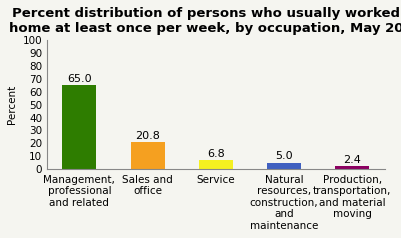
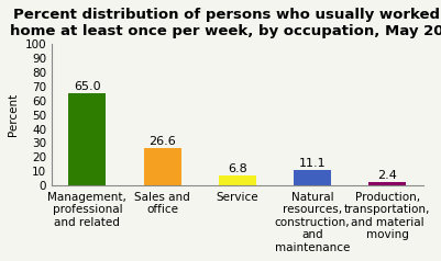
Sales and office: 20.8 -> 26.6
Natural resources, construction, and maintenance: 5.0 -> 11.1
